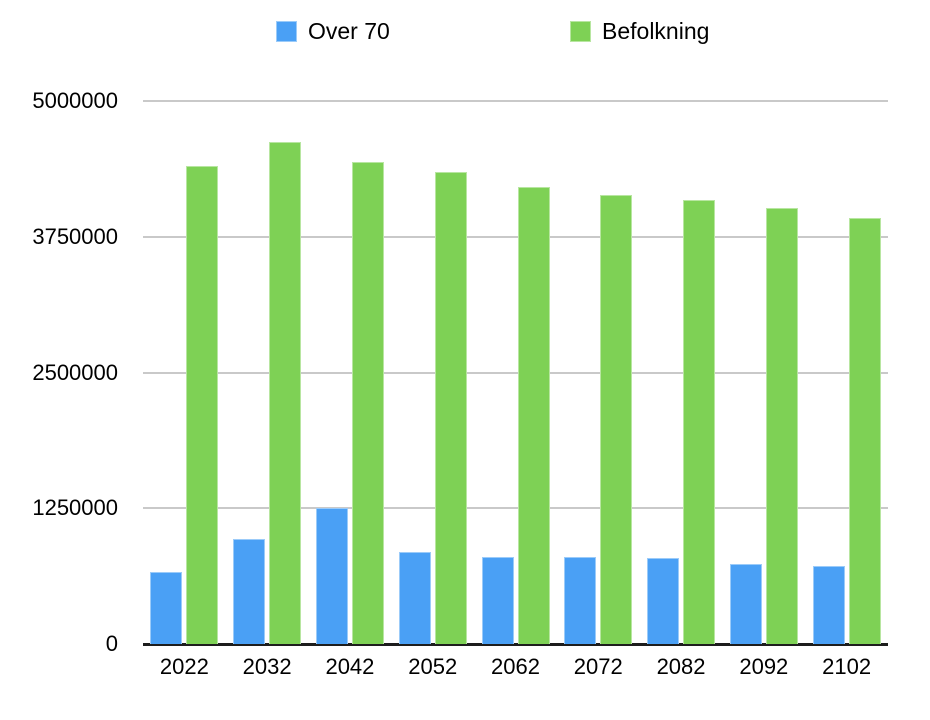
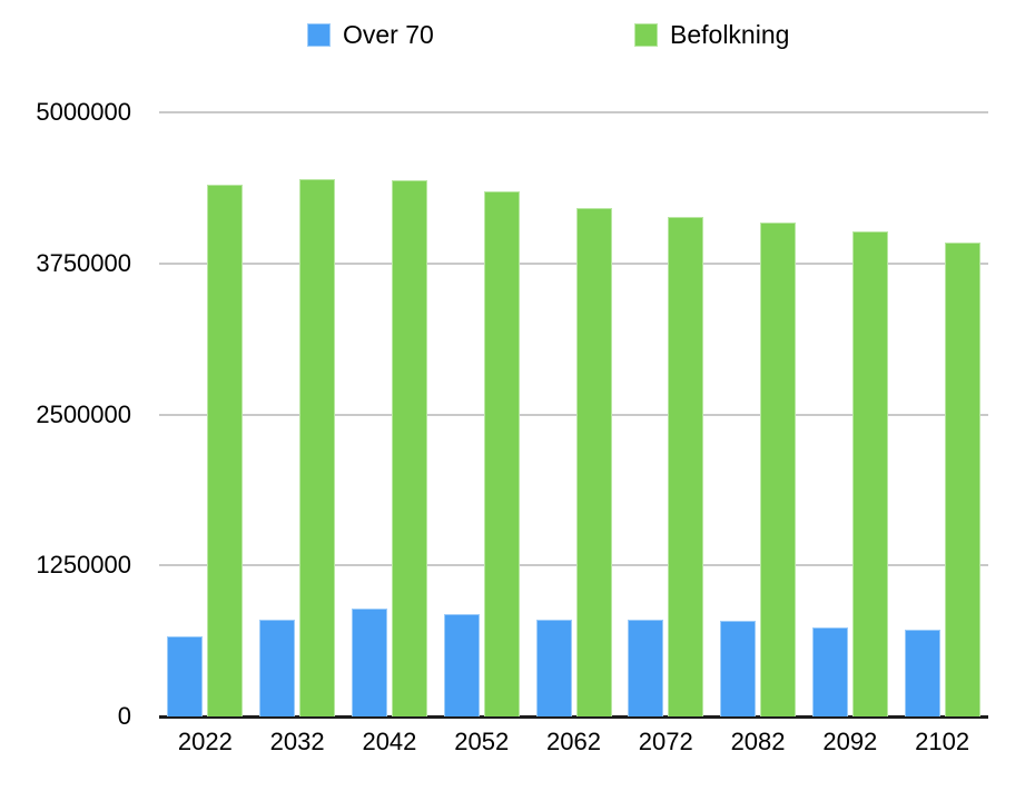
Over 70/2032: 970000 -> 800000
Befolkning/2032: 4620000 -> 4440000
Over 70/2042: 1250000 -> 900000
